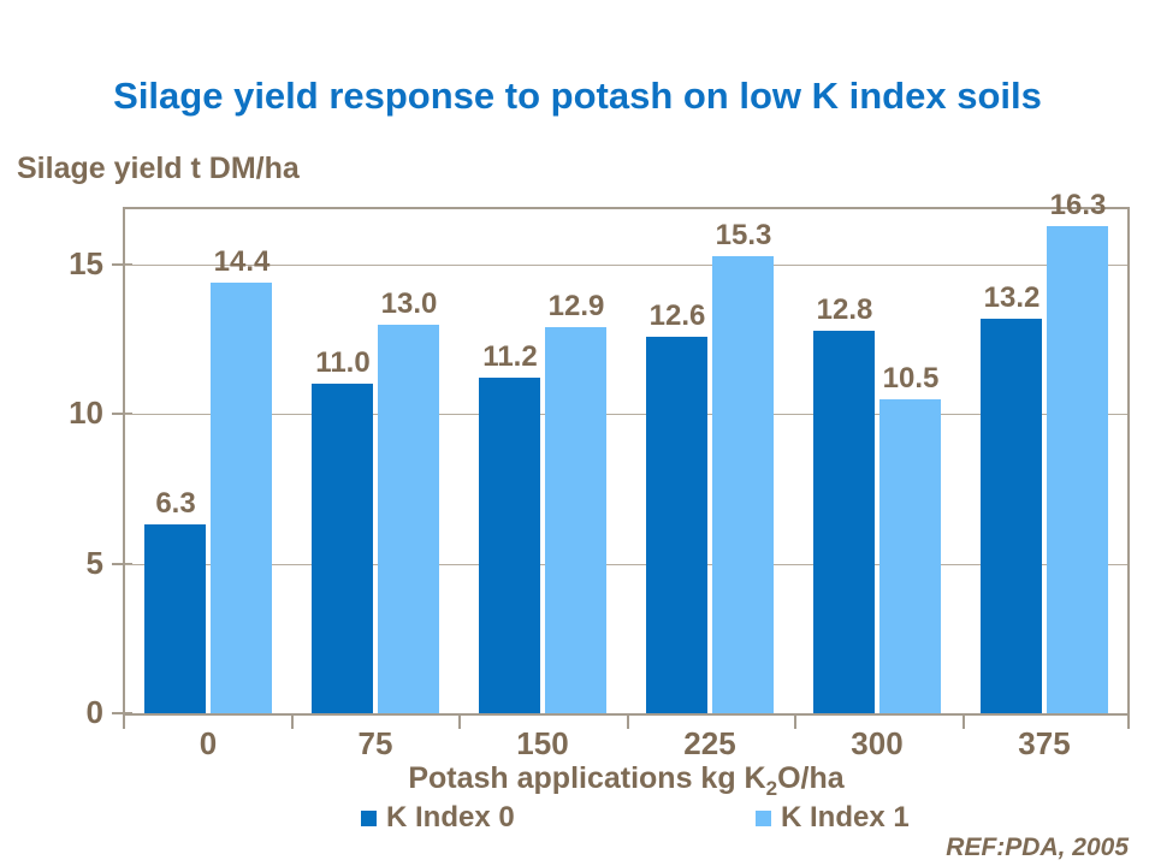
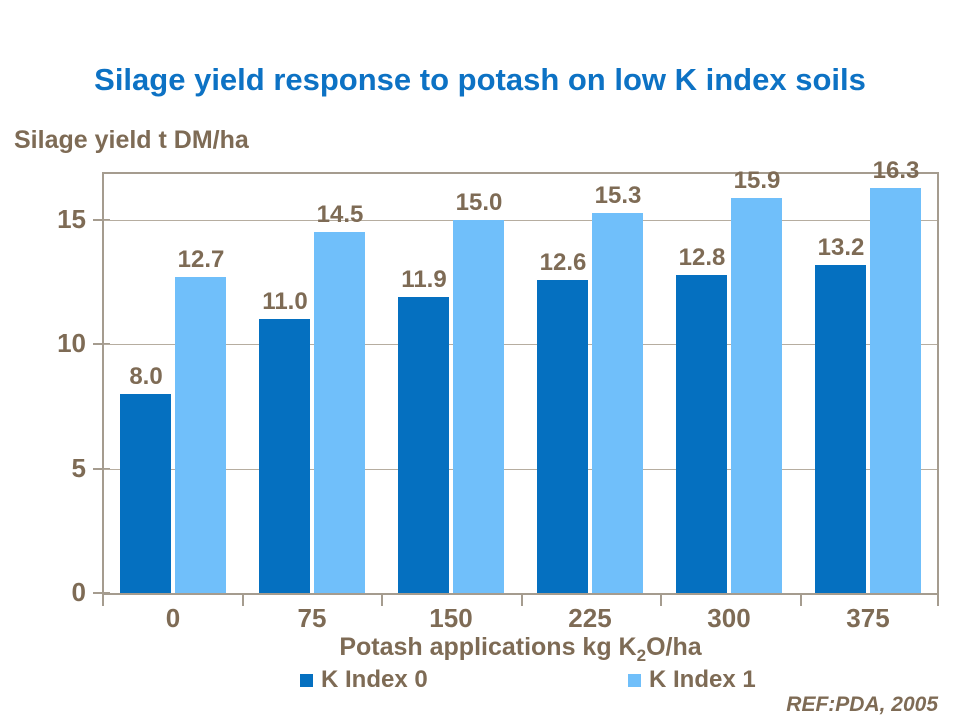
K Index 0/0: 6.3 -> 8.0
K Index 1/0: 14.4 -> 12.7
K Index 1/75: 13.0 -> 14.5
K Index 0/150: 11.2 -> 11.9
K Index 1/150: 12.9 -> 15.0
K Index 1/300: 10.5 -> 15.9
